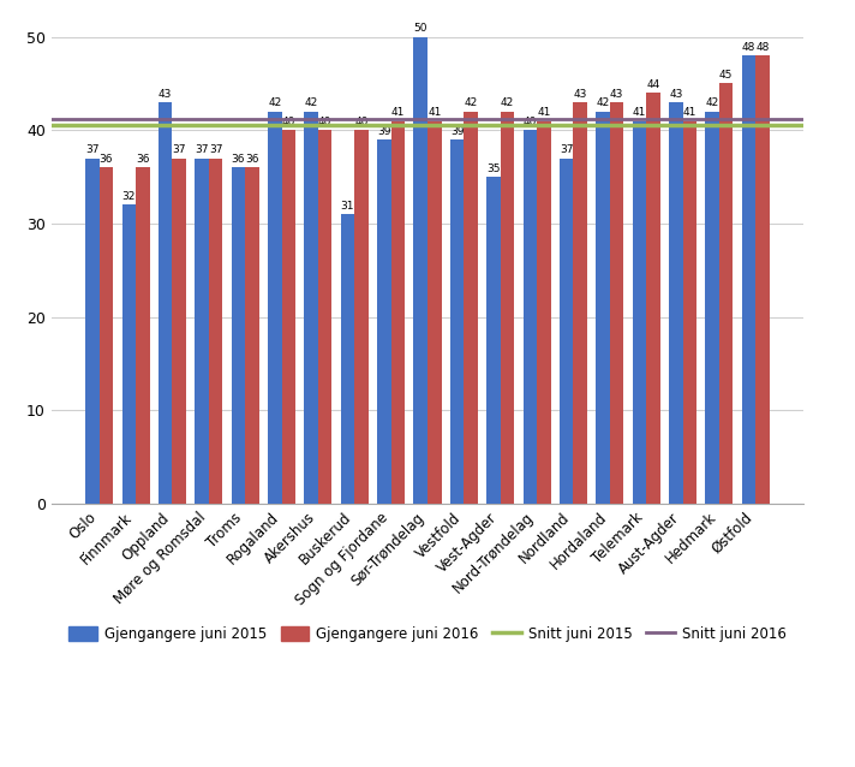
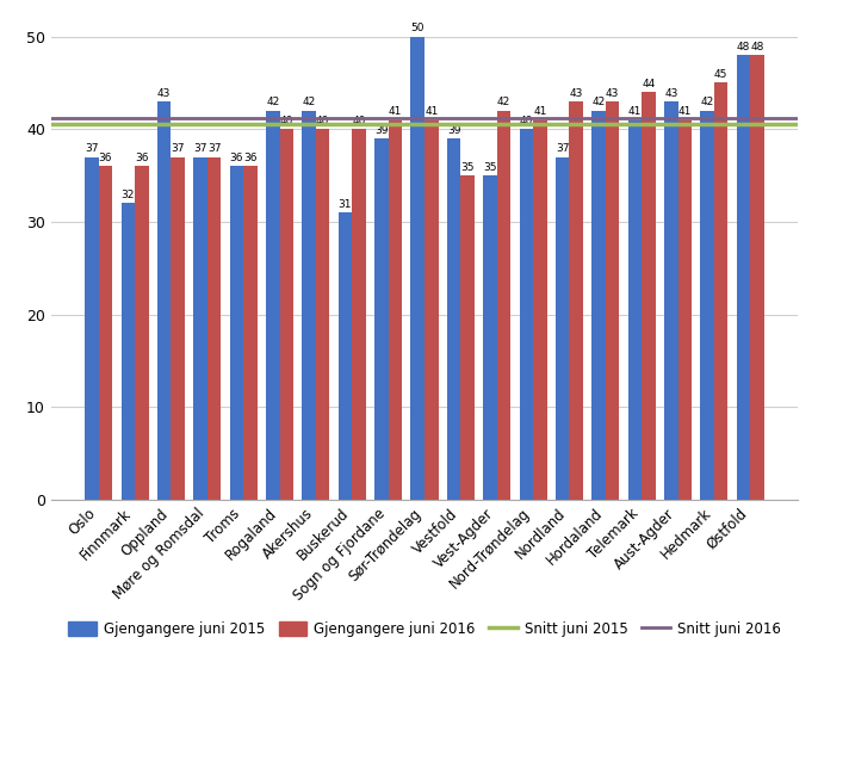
Gjengangere juni 2016/Vestfold: 42 -> 35
